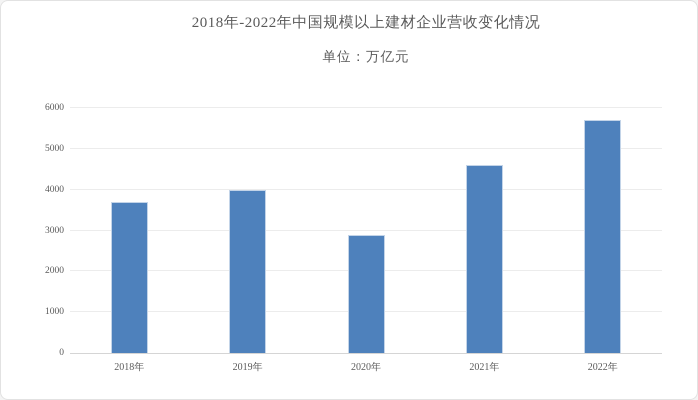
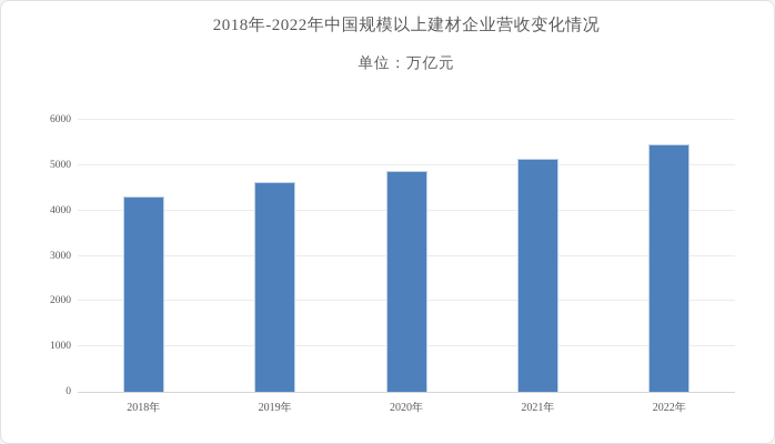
2018年: 3700 -> 4300
2019年: 4000 -> 4600
2020年: 2900 -> 4900
2021年: 4600 -> 5200
2022年: 5700 -> 5500
